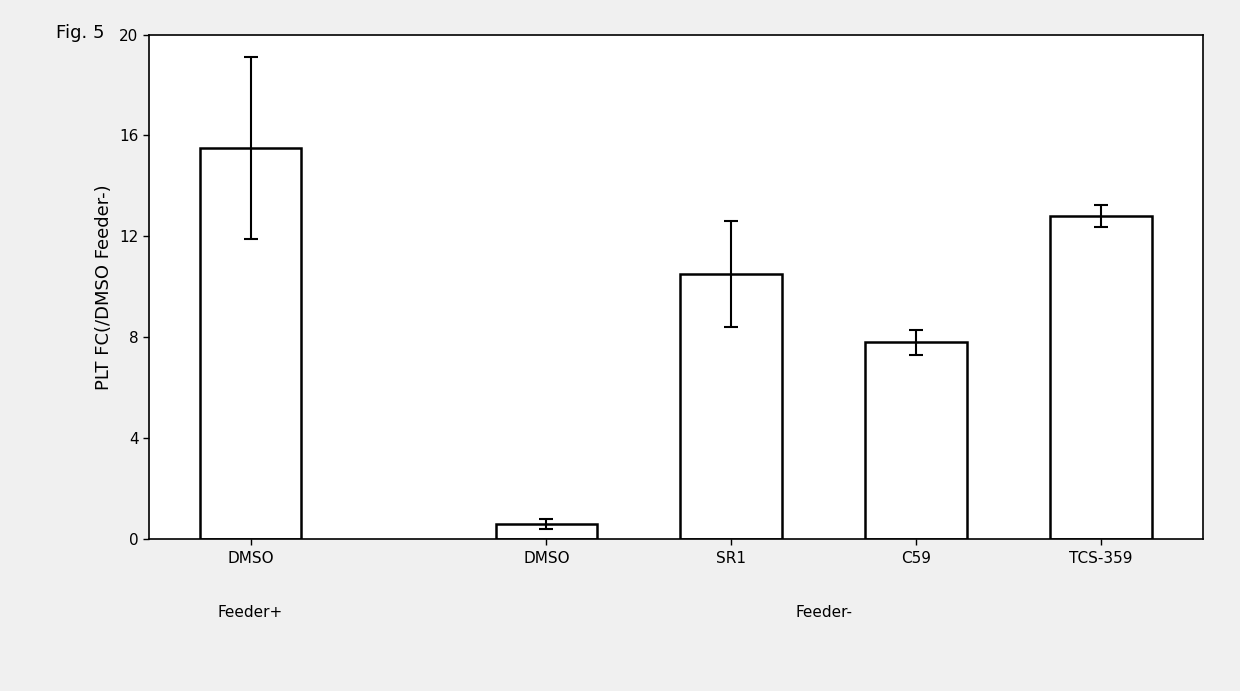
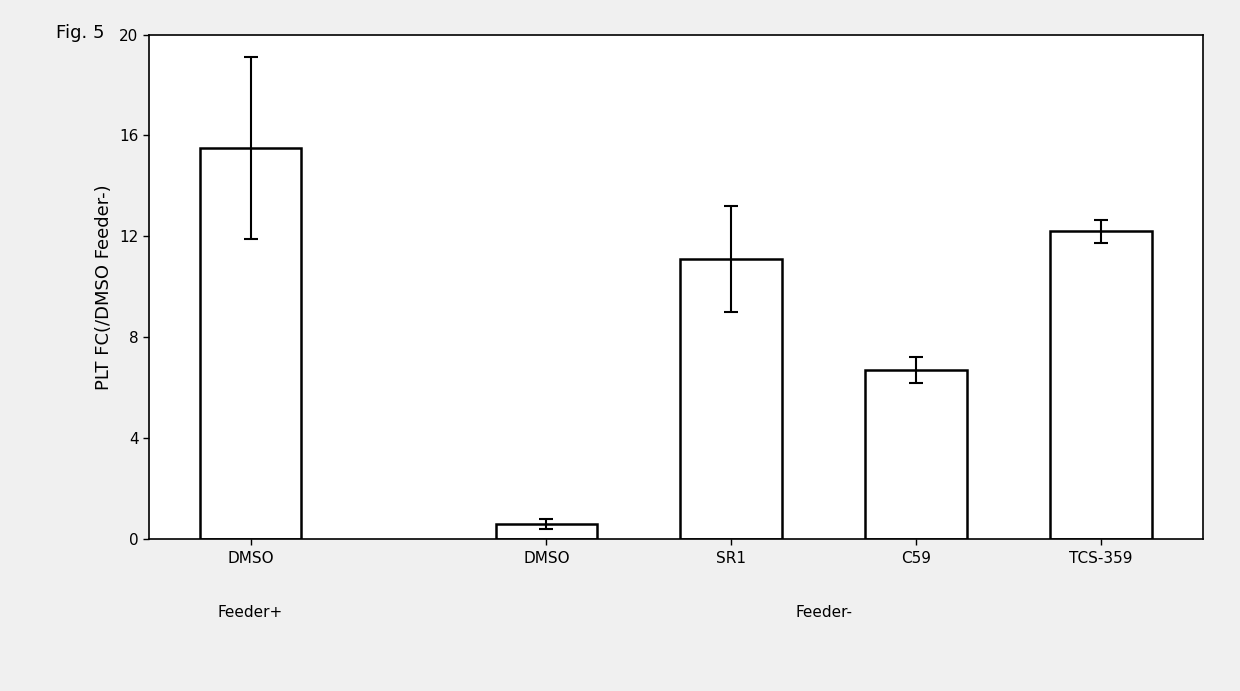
SR1: 10.5 -> 11.1
C59: 7.8 -> 6.7
TCS-359: 12.8 -> 12.2
